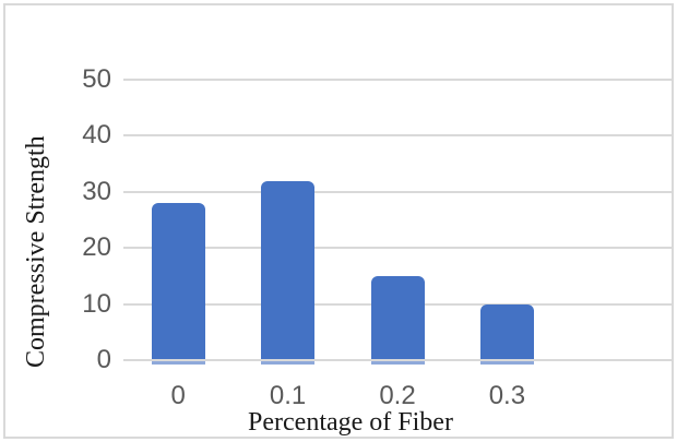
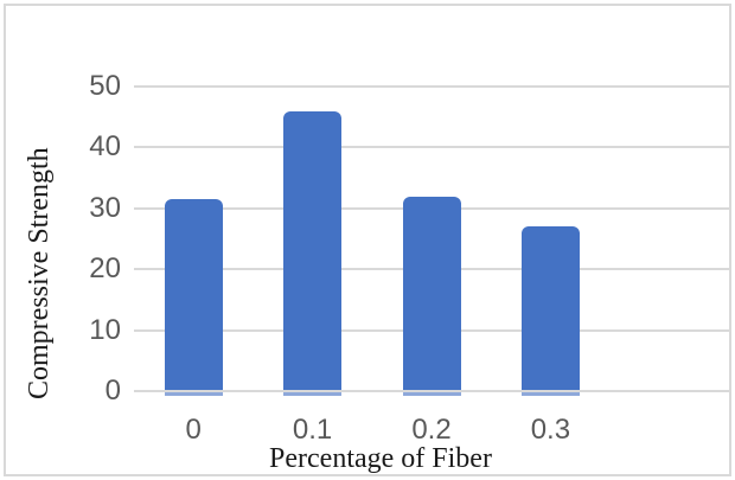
0: 28 -> 32
0.1: 32 -> 46
0.2: 15 -> 32
0.3: 10 -> 27
